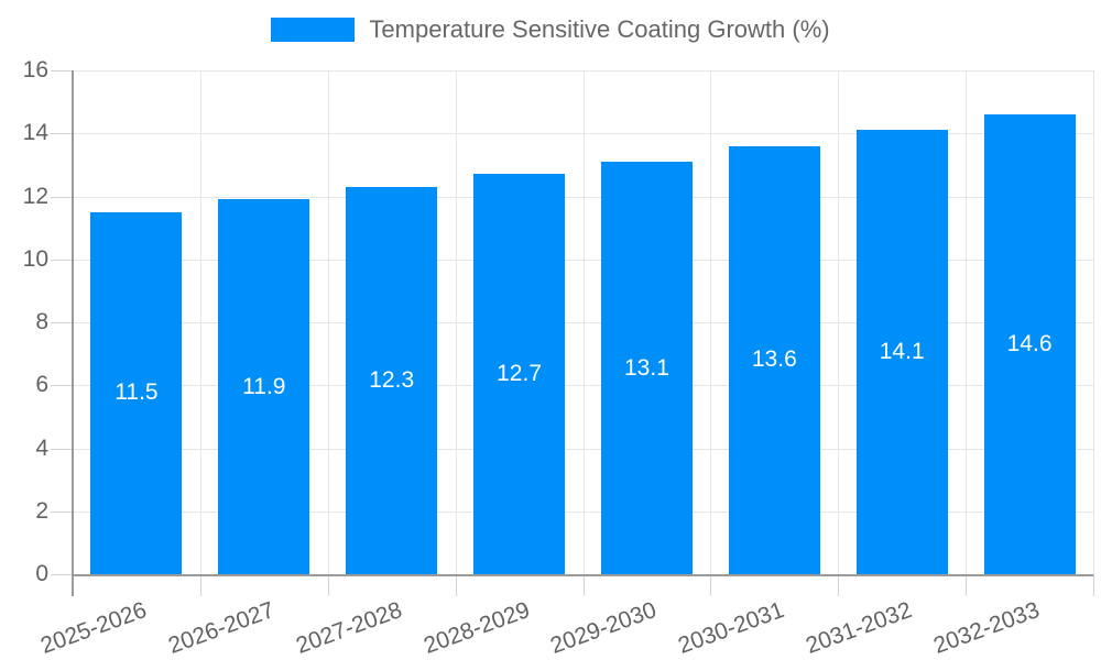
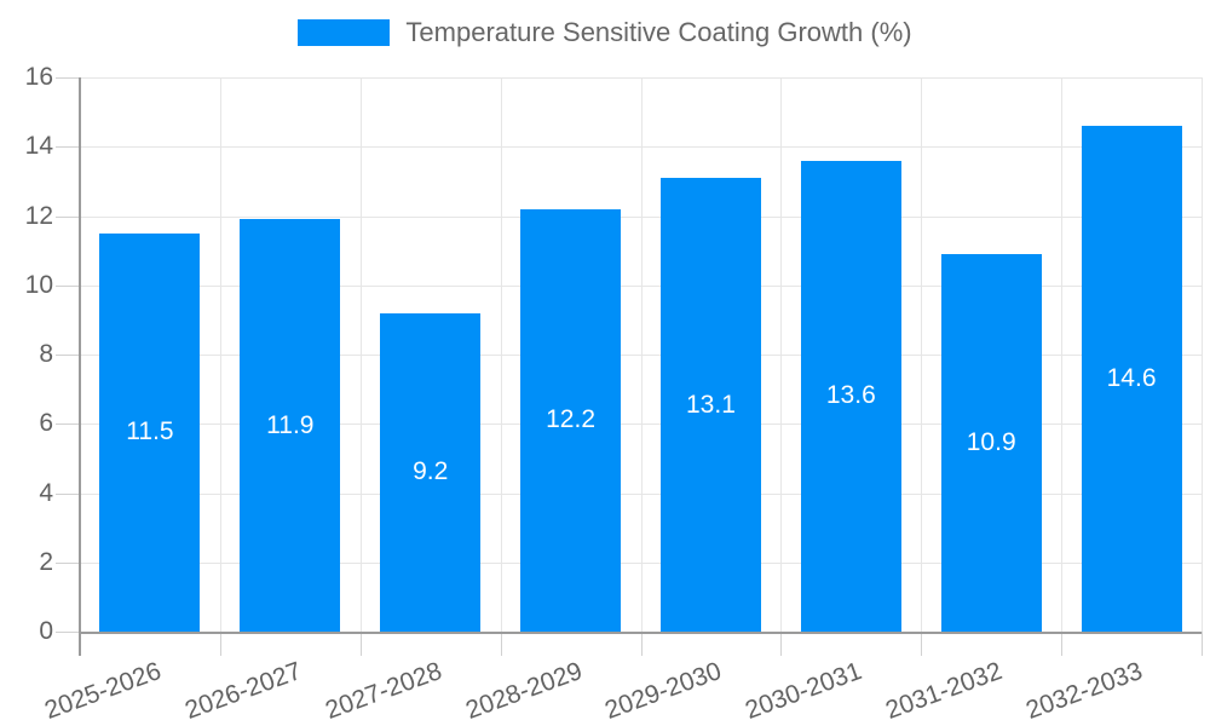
2027-2028: 12.3 -> 9.2
2028-2029: 12.7 -> 12.2
2031-2032: 14.1 -> 10.9
